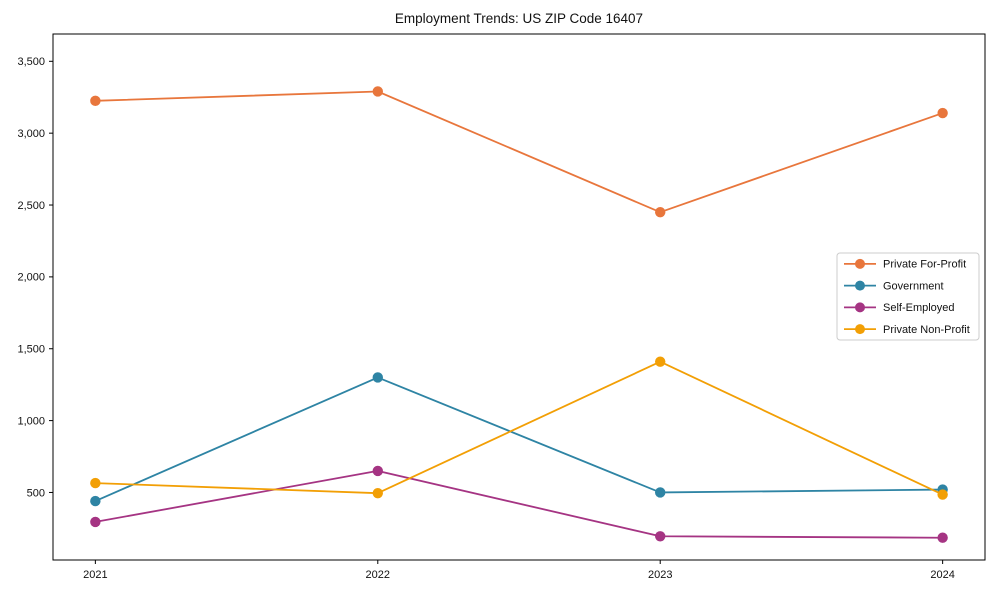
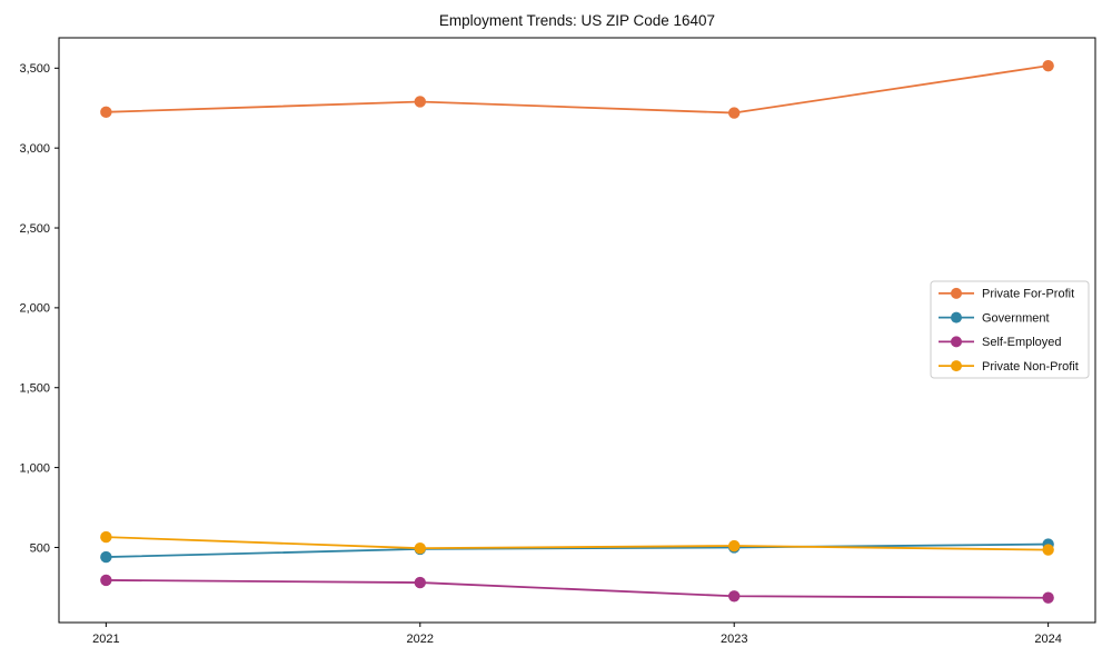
Government/2022: 1300 -> 490
Self-Employed/2022: 650 -> 280
Private For-Profit/2023: 2450 -> 3220
Private Non-Profit/2023: 1410 -> 510
Private For-Profit/2024: 3140 -> 3520
